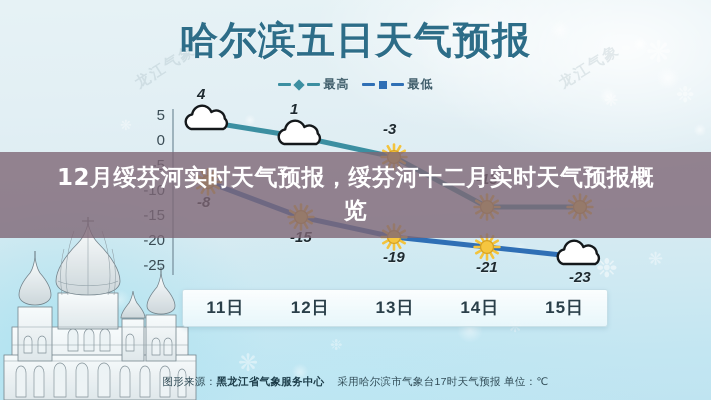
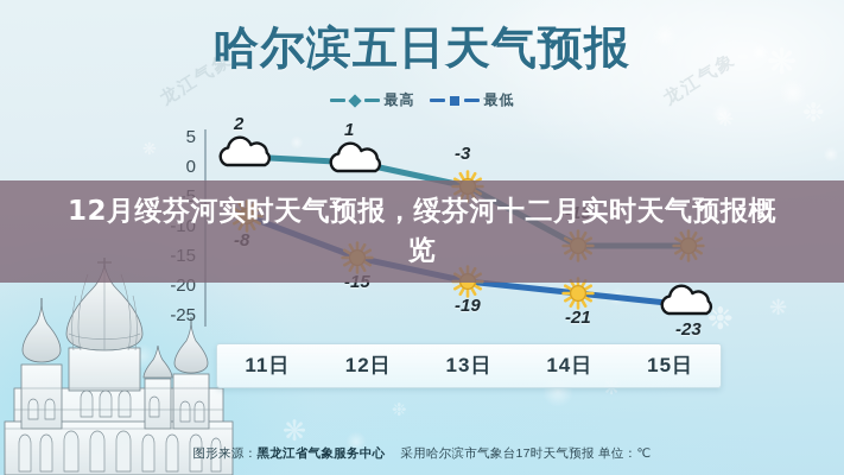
最高/11日: 4 -> 2
